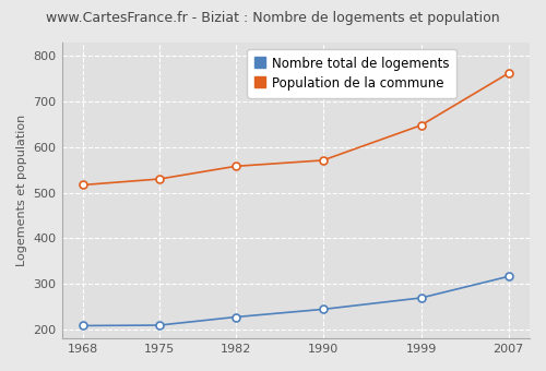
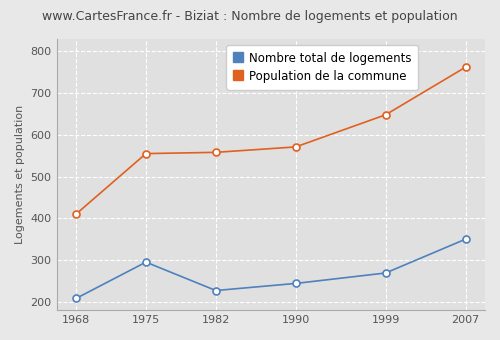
Population de la commune/1968: 517 -> 410
Nombre total de logements/1975: 209 -> 295
Population de la commune/1975: 530 -> 555
Nombre total de logements/2007: 316 -> 350
